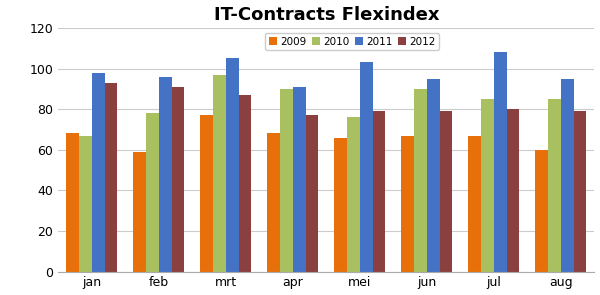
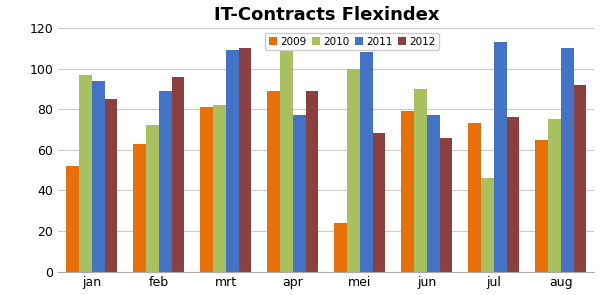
2009/jan: 68 -> 52
2010/jan: 67 -> 97
2011/jan: 98 -> 94
2012/jan: 93 -> 85
2009/feb: 59 -> 63
2010/feb: 78 -> 72
2011/feb: 96 -> 89
2012/feb: 91 -> 96
2009/mrt: 77 -> 81
2010/mrt: 97 -> 82
2011/mrt: 105 -> 109
2012/mrt: 87 -> 110
2009/apr: 68 -> 89
2010/apr: 90 -> 110
2011/apr: 91 -> 77
2012/apr: 77 -> 89
2009/mei: 66 -> 24
2010/mei: 76 -> 100
2011/mei: 103 -> 108
2012/mei: 79 -> 68
2009/jun: 67 -> 79
2011/jun: 95 -> 77
2012/jun: 79 -> 66
2009/jul: 67 -> 73
2010/jul: 85 -> 46
2011/jul: 108 -> 113
2012/jul: 80 -> 76
2009/aug: 60 -> 65
2010/aug: 85 -> 75
2011/aug: 95 -> 110
2012/aug: 79 -> 92
